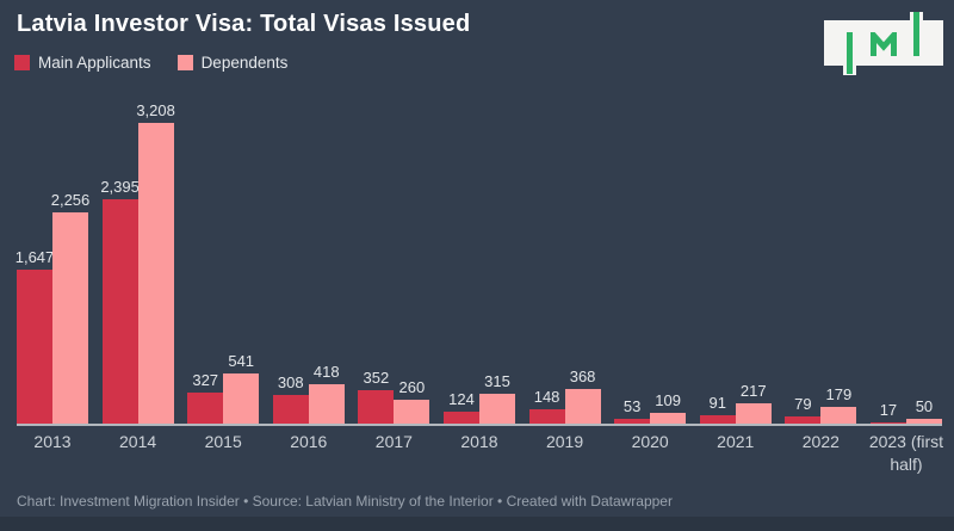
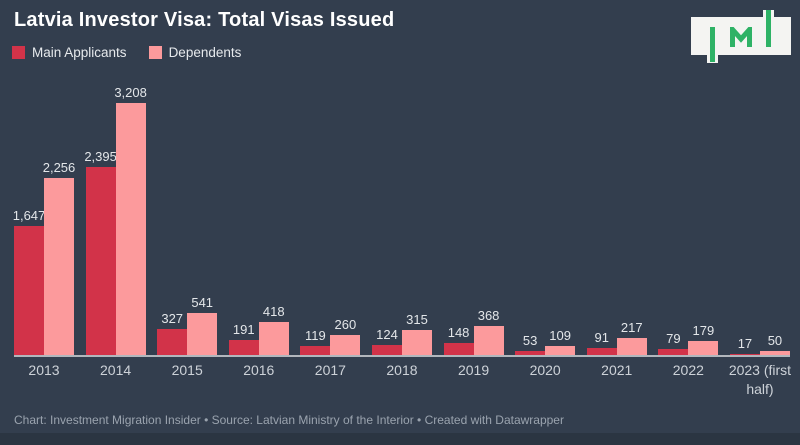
Main Applicants/2016: 308 -> 191
Main Applicants/2017: 352 -> 119
